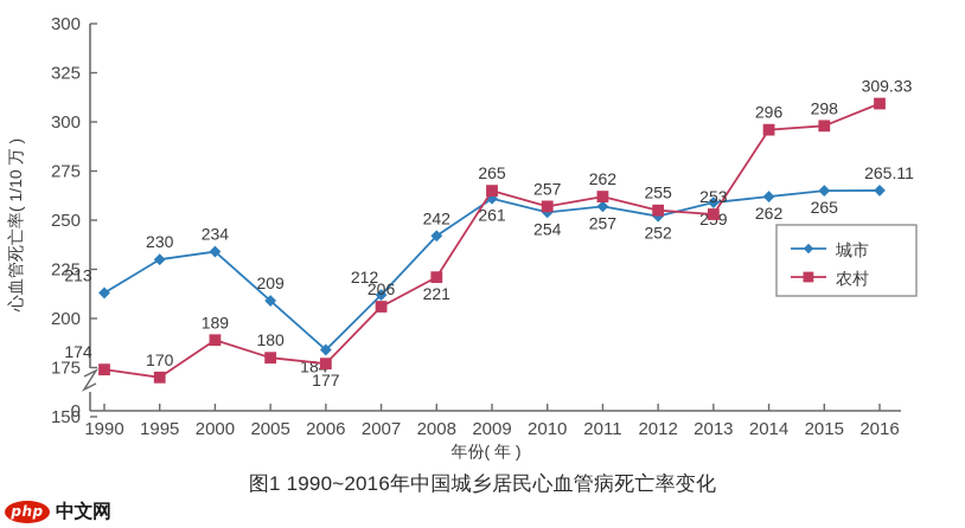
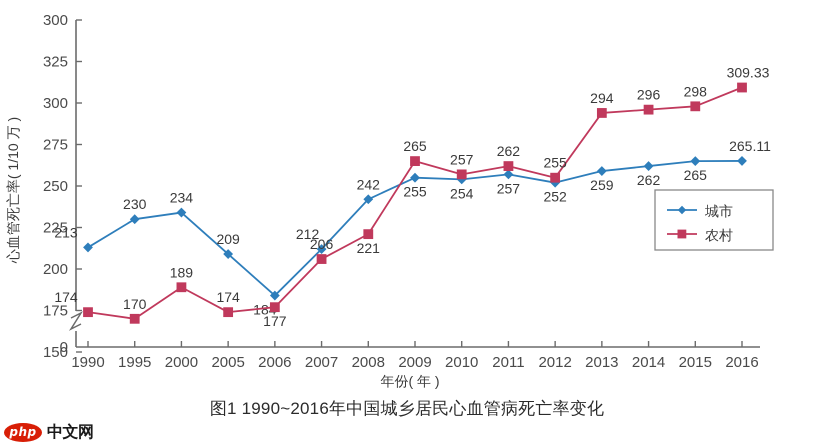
农村/2005: 180 -> 174
城市/2009: 261 -> 255
农村/2013: 253 -> 294
